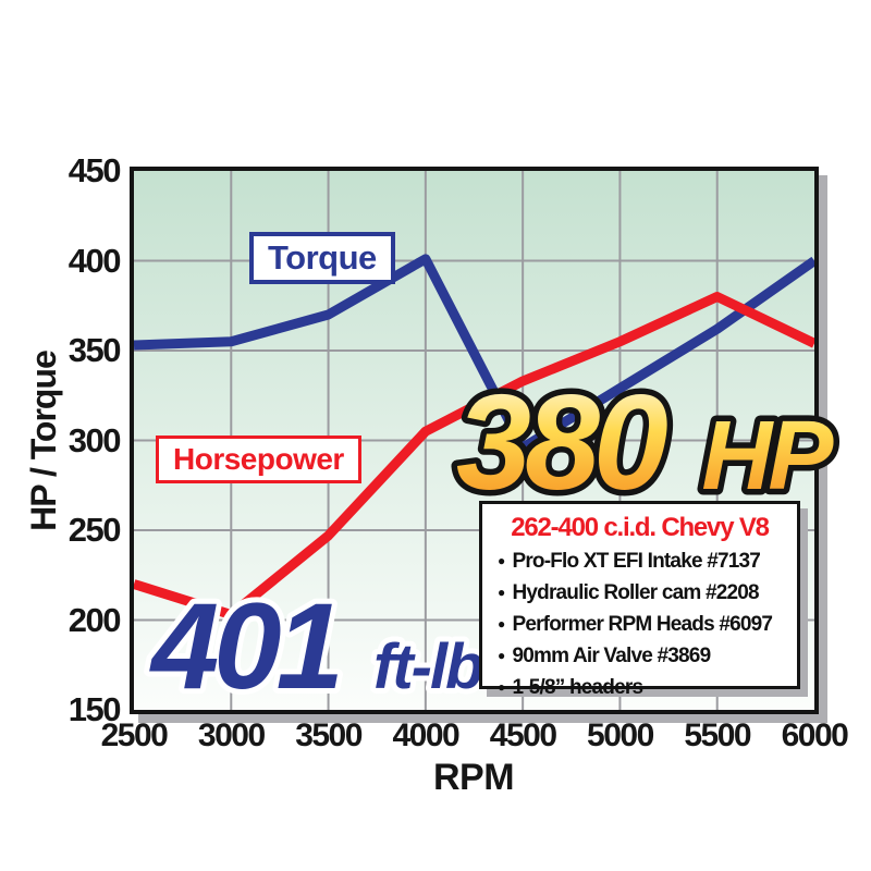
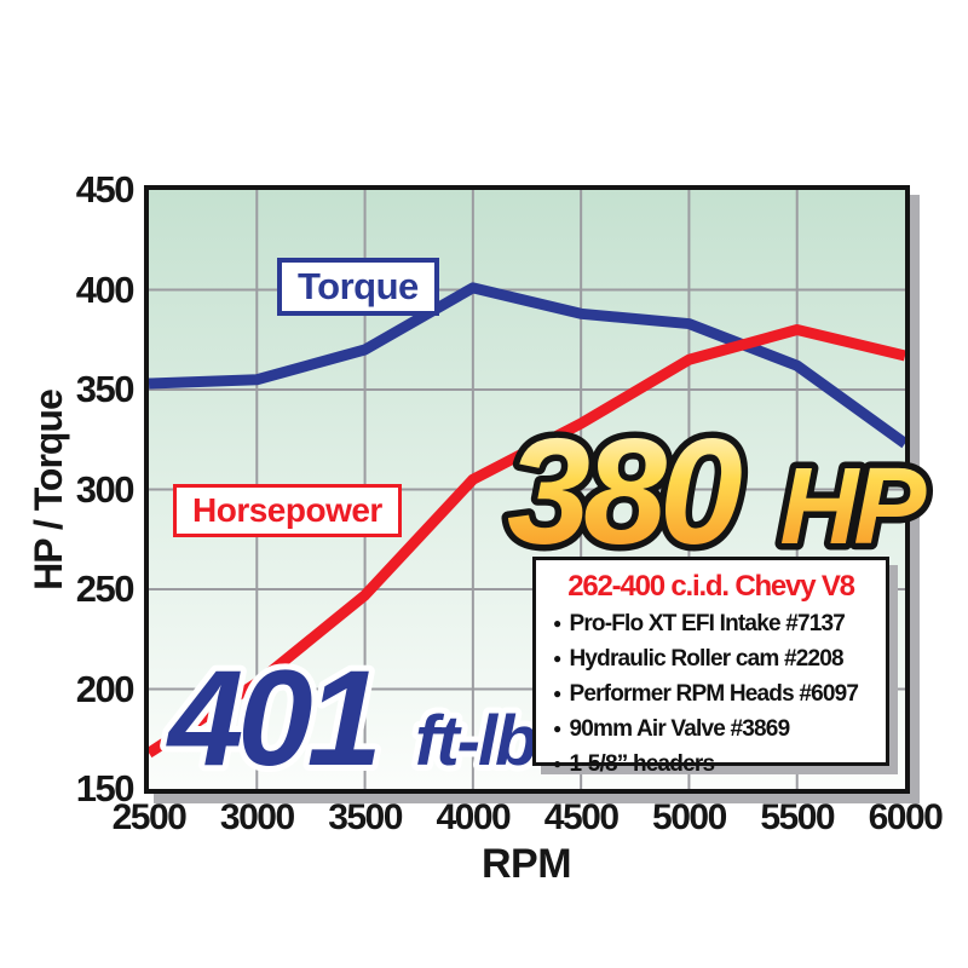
Horsepower/2500: 220 -> 168
Torque/4500: 296 -> 388
Torque/5000: 329 -> 383
Horsepower/5000: 355 -> 365
Torque/6000: 400 -> 323
Horsepower/6000: 354 -> 367
